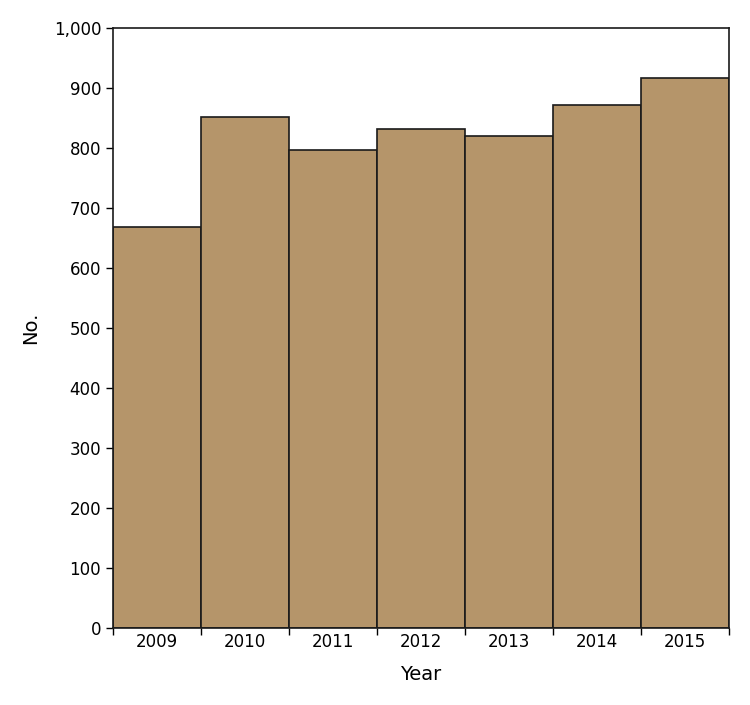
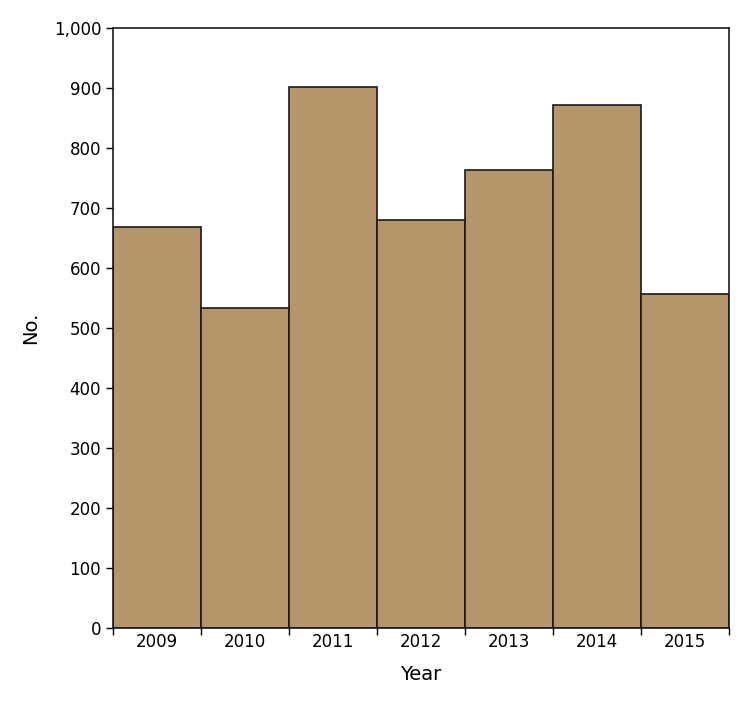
2010: 851 -> 534
2011: 796 -> 902
2012: 831 -> 680
2013: 820 -> 764
2015: 916 -> 556
